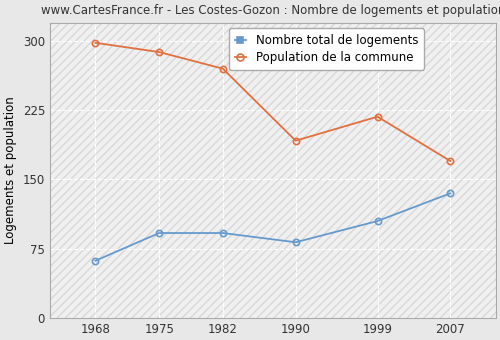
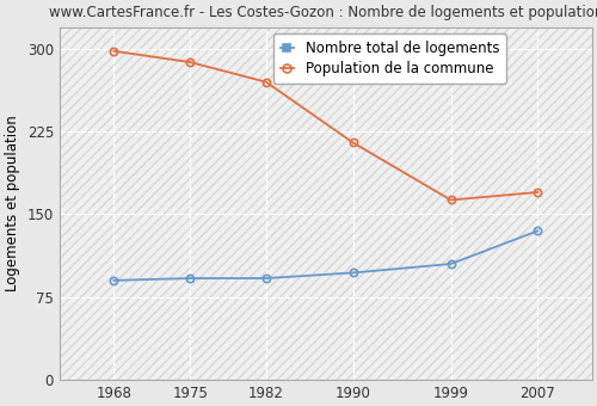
Nombre total de logements/1968: 62 -> 90
Nombre total de logements/1990: 82 -> 97
Population de la commune/1990: 192 -> 215
Population de la commune/1999: 218 -> 163
